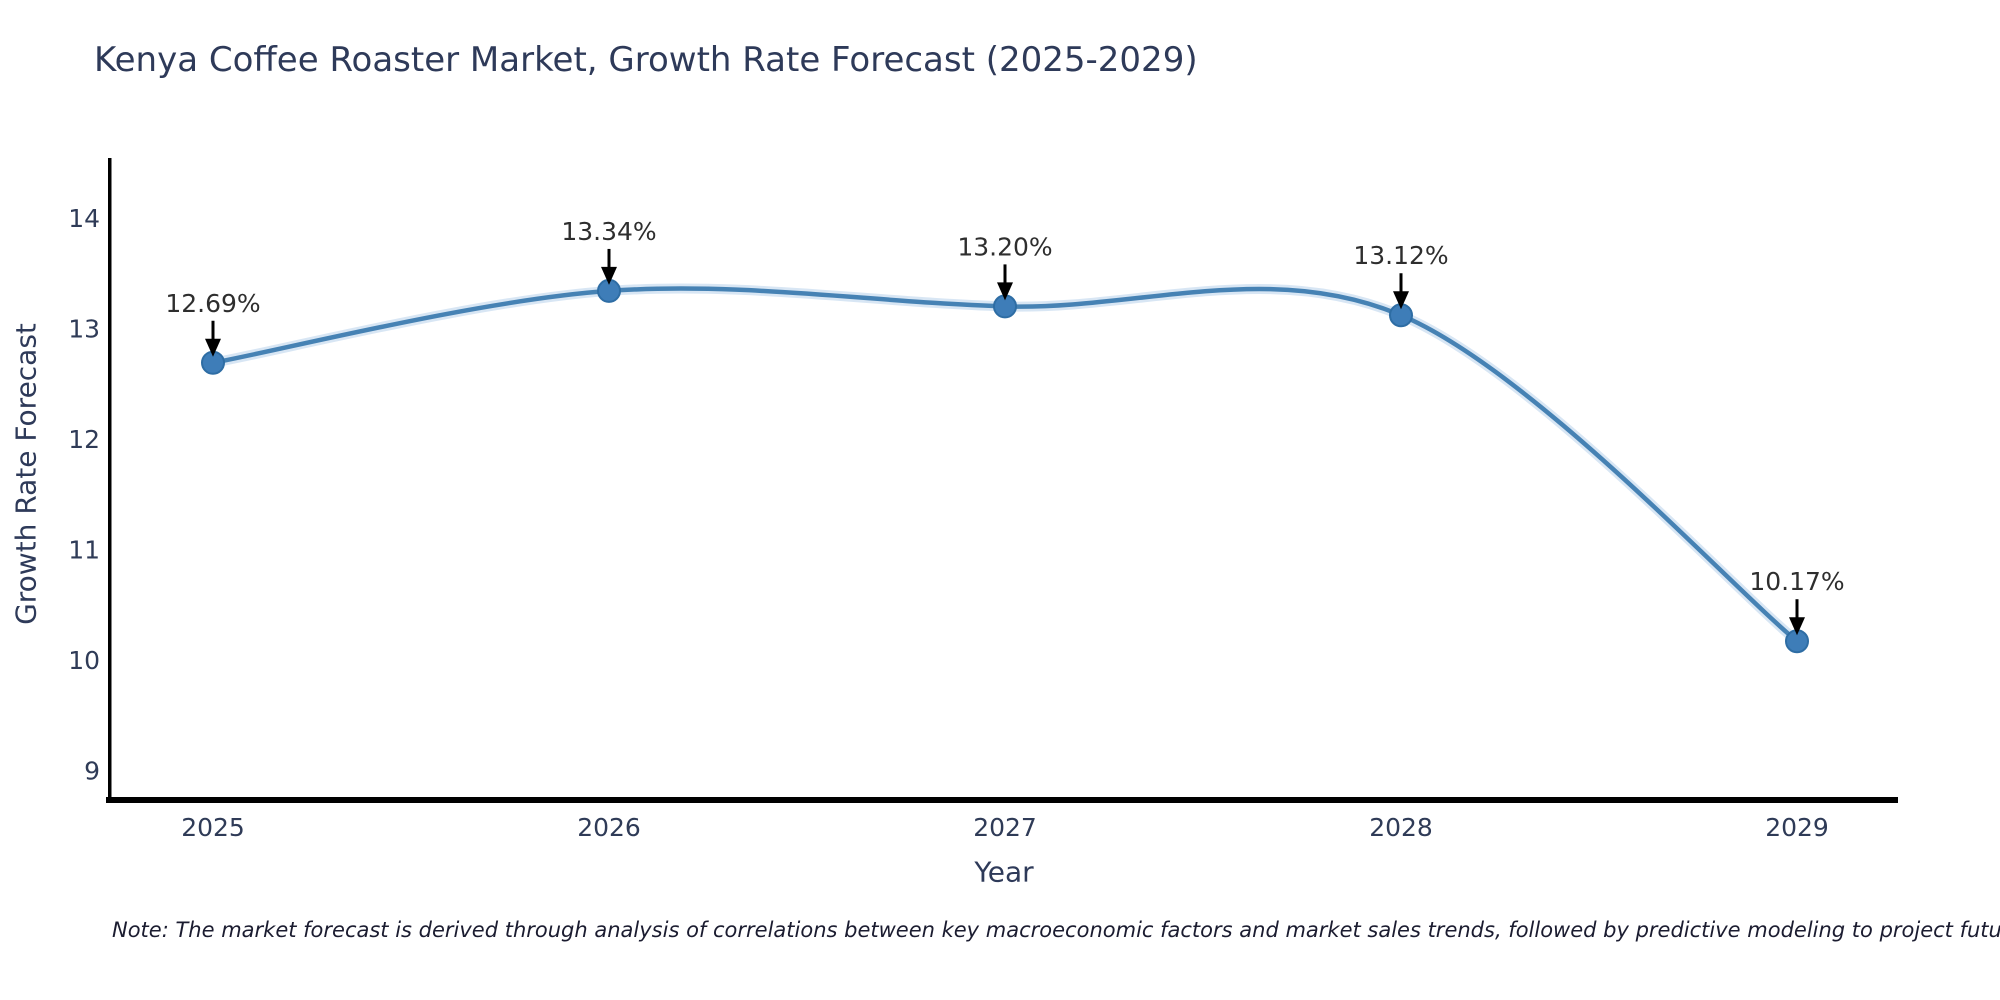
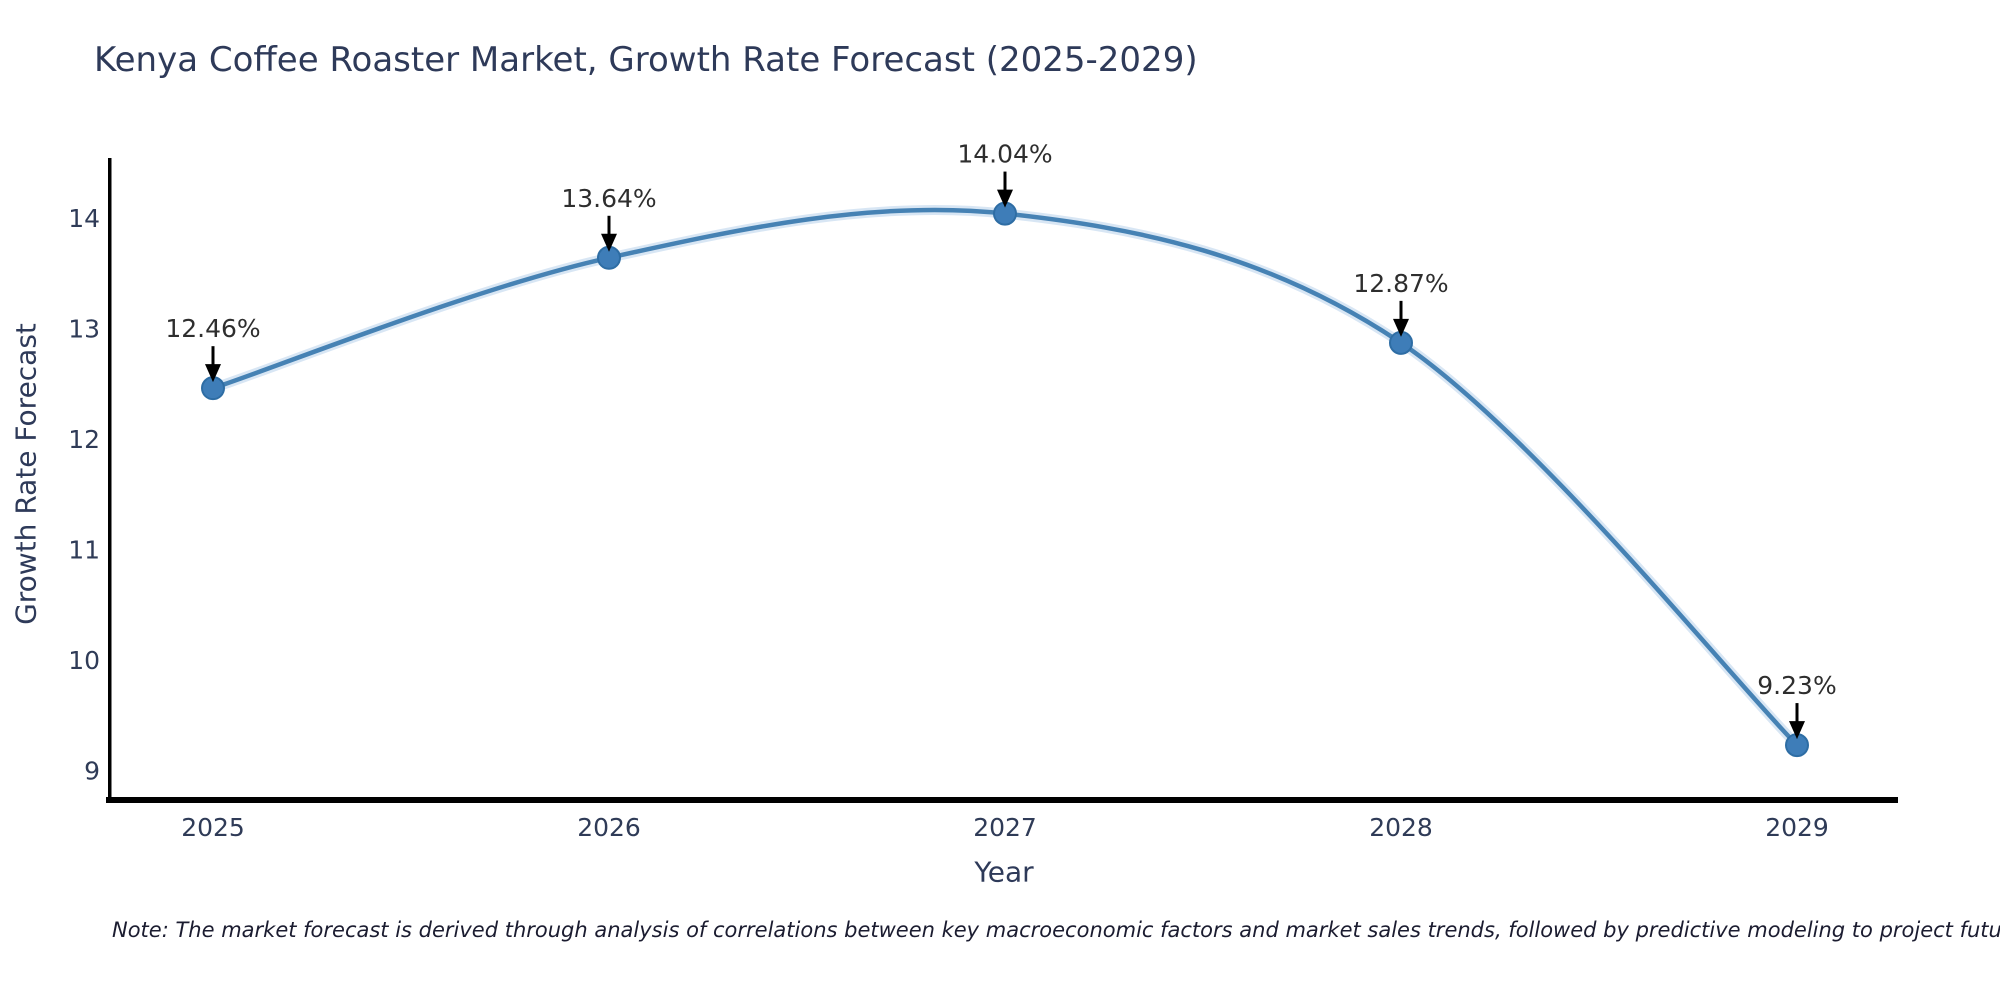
2025: 12.69% -> 12.46%
2026: 13.34% -> 13.64%
2027: 13.20% -> 14.04%
2028: 13.12% -> 12.87%
2029: 10.17% -> 9.23%
